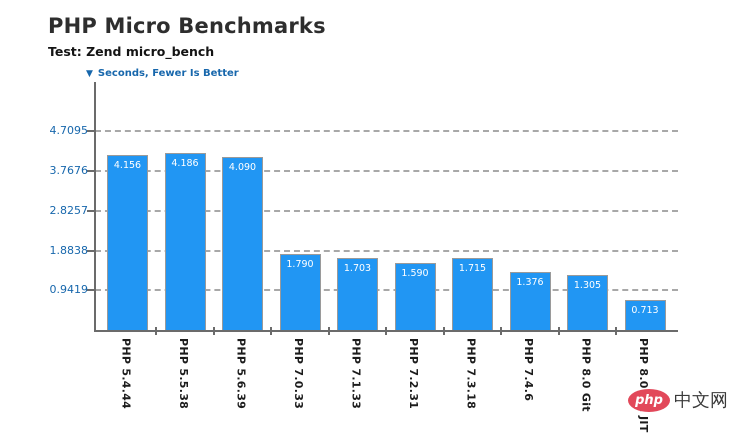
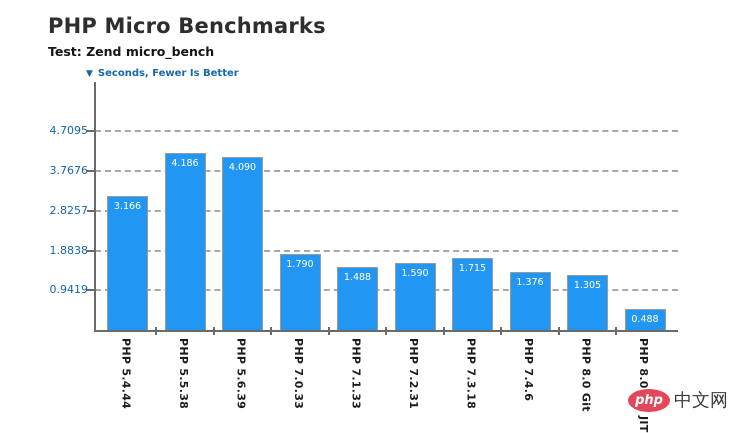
PHP 5.4.44: 4.156 -> 3.166
PHP 7.1.33: 1.703 -> 1.488
PHP 8.0 Git JIT: 0.713 -> 0.488
